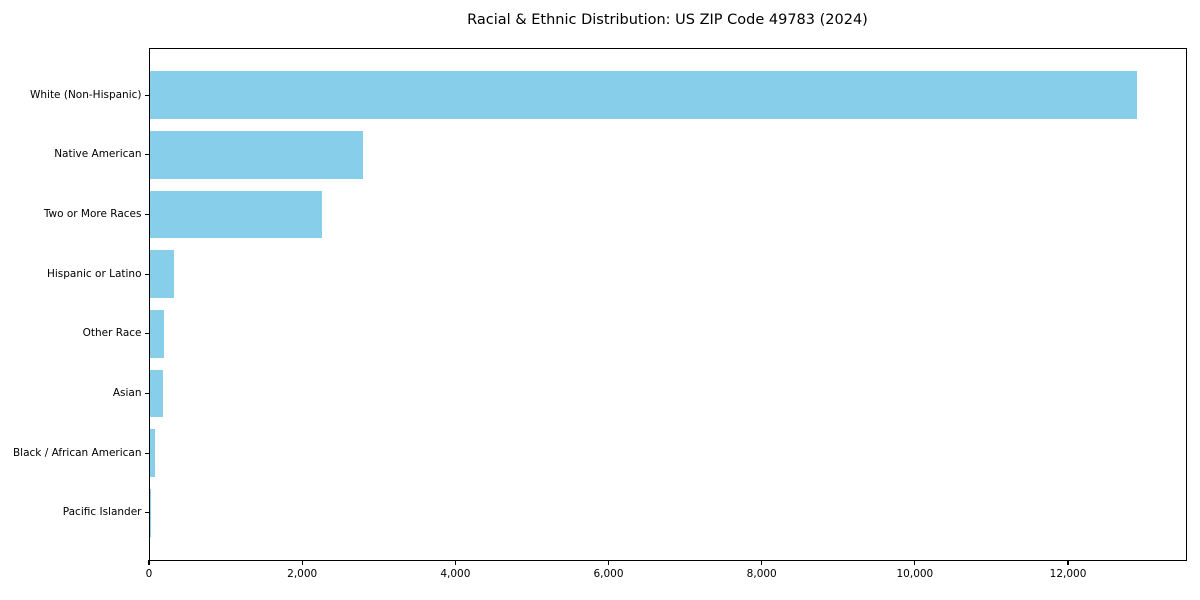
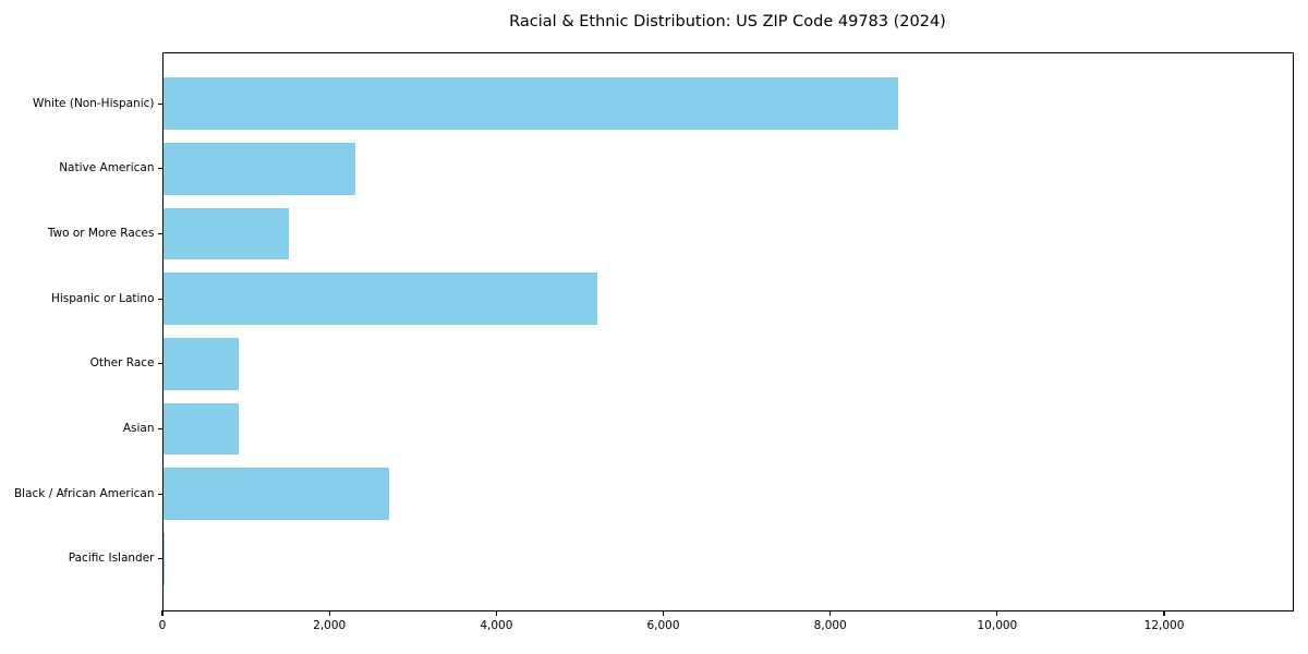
White (Non-Hispanic): 12900 -> 8800
Native American: 2800 -> 2300
Two or More Races: 2200 -> 1500
Hispanic or Latino: 300 -> 5200
Other Race: 200 -> 900
Asian: 200 -> 900
Black / African American: 100 -> 2700
